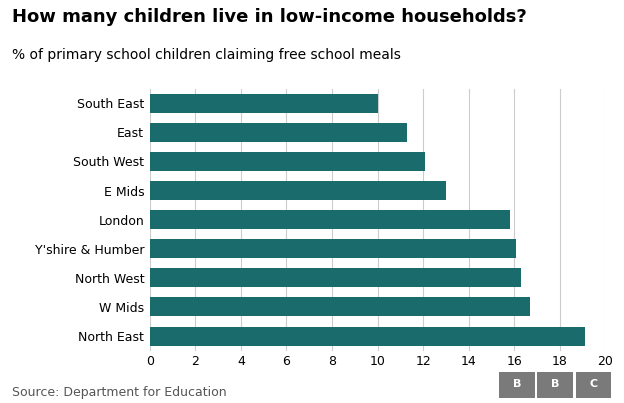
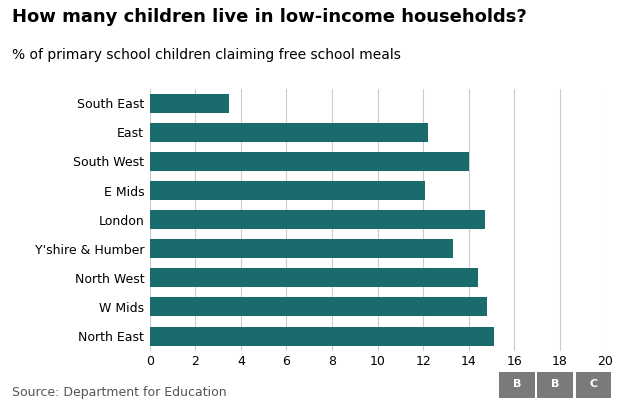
South East: 10.0 -> 3.5
East: 11.3 -> 12.2
South West: 12.1 -> 14.0
E Mids: 13.0 -> 12.1
London: 15.8 -> 14.7
Y'shire & Humber: 16.1 -> 13.3
North West: 16.3 -> 14.4
W Mids: 16.7 -> 14.8
North East: 19.1 -> 15.1
